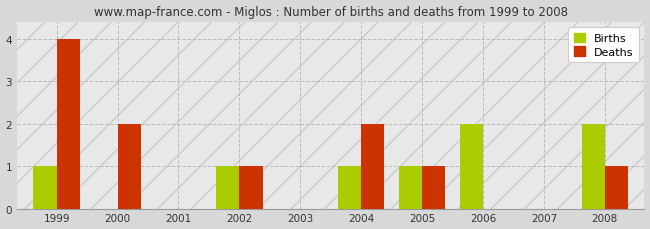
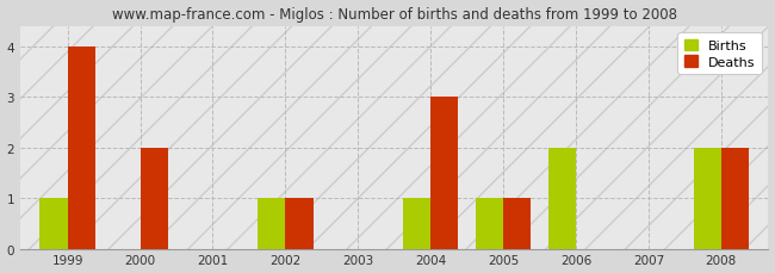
Deaths/2004: 2 -> 3
Deaths/2008: 1 -> 2
